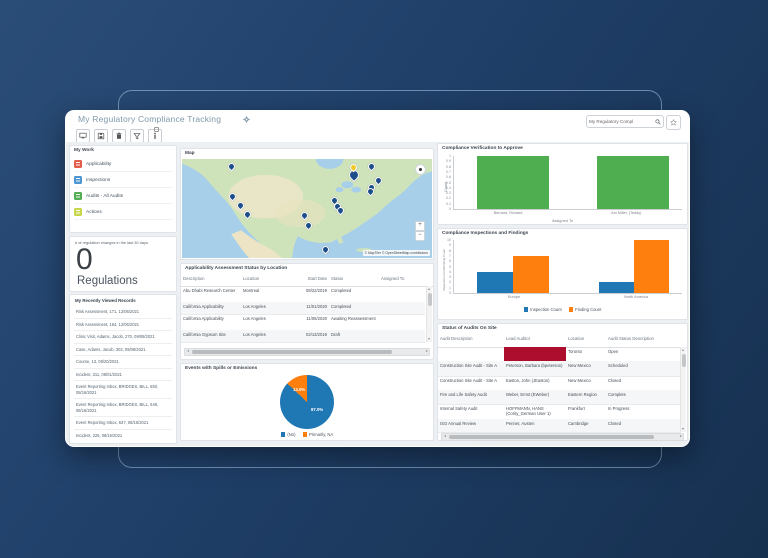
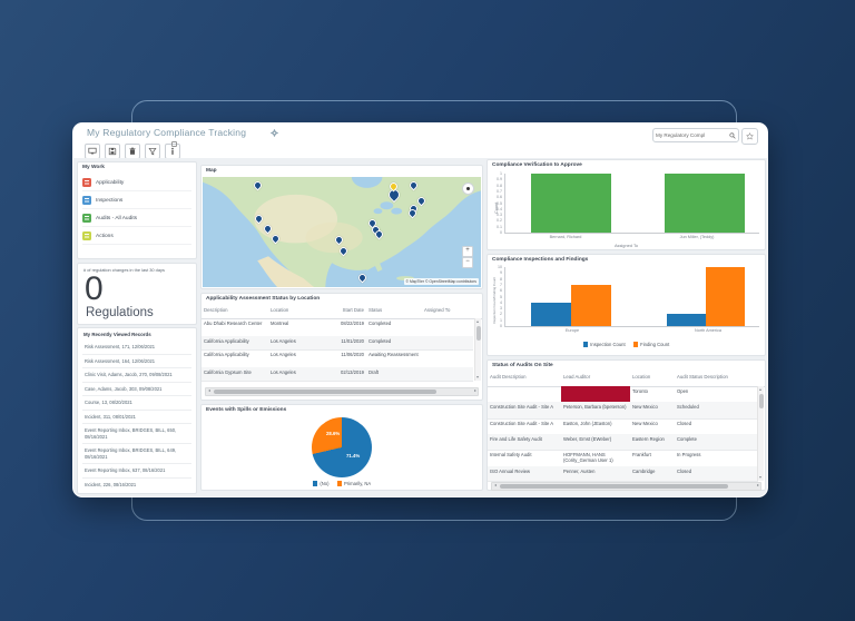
Events with Spills or Emissions/(No): 87.0% -> 71.4%
Events with Spills or Emissions/Primarily, NA: 13.0% -> 28.6%
